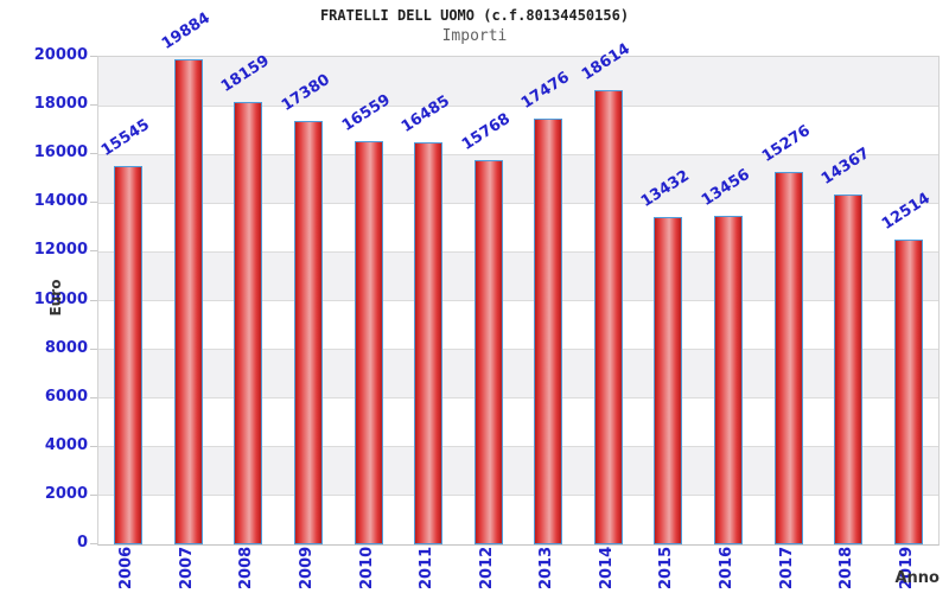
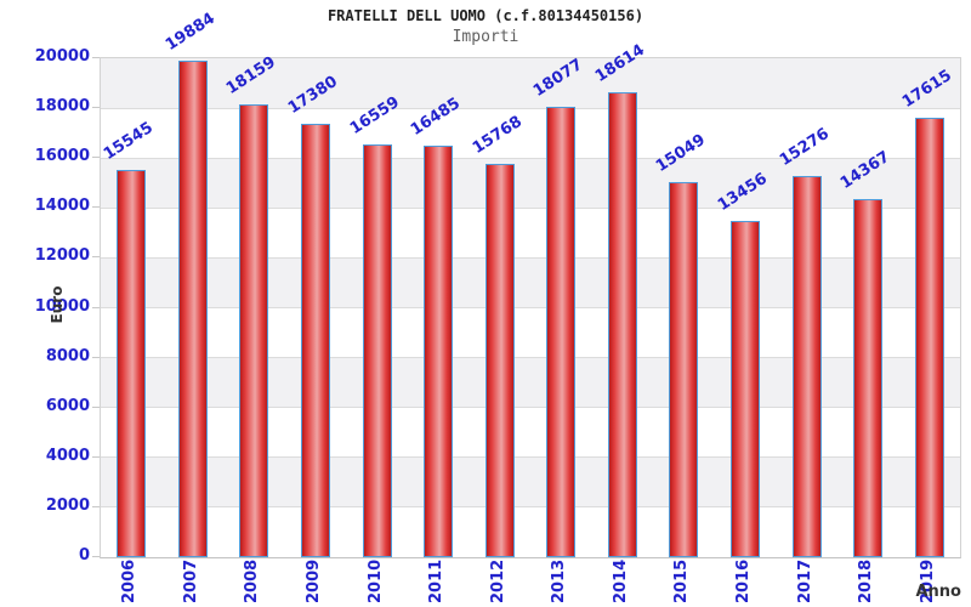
2013: 17476 -> 18077
2015: 13432 -> 15049
2019: 12514 -> 17615
